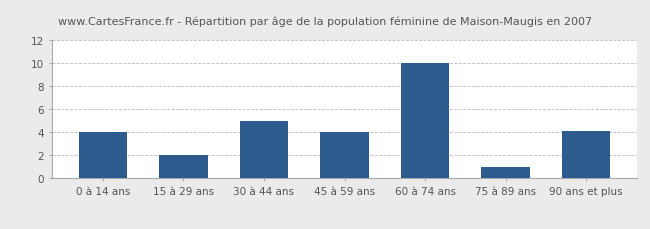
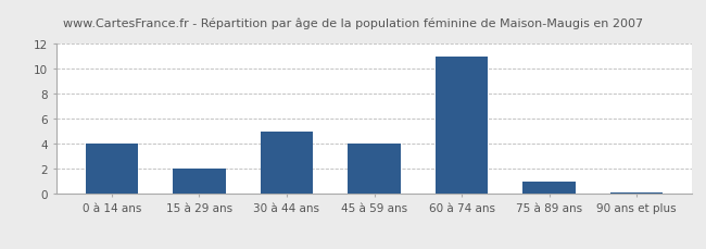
60 à 74 ans: 10.0 -> 11.0
90 ans et plus: 4.1 -> 0.1
